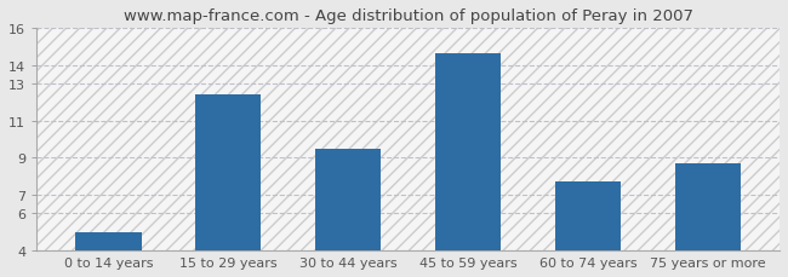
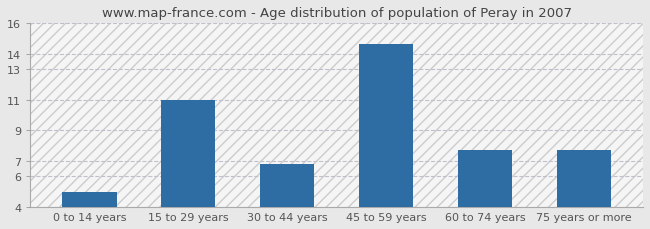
15 to 29 years: 12.4 -> 11.0
30 to 44 years: 9.5 -> 6.8
75 years or more: 8.7 -> 7.7
